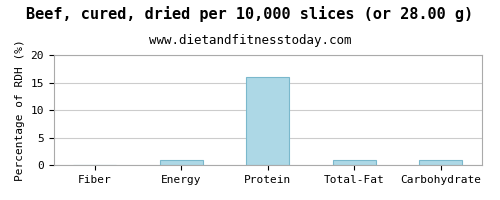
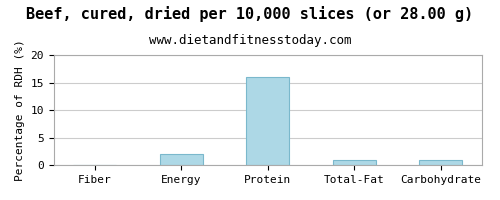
Energy: 1 -> 2
